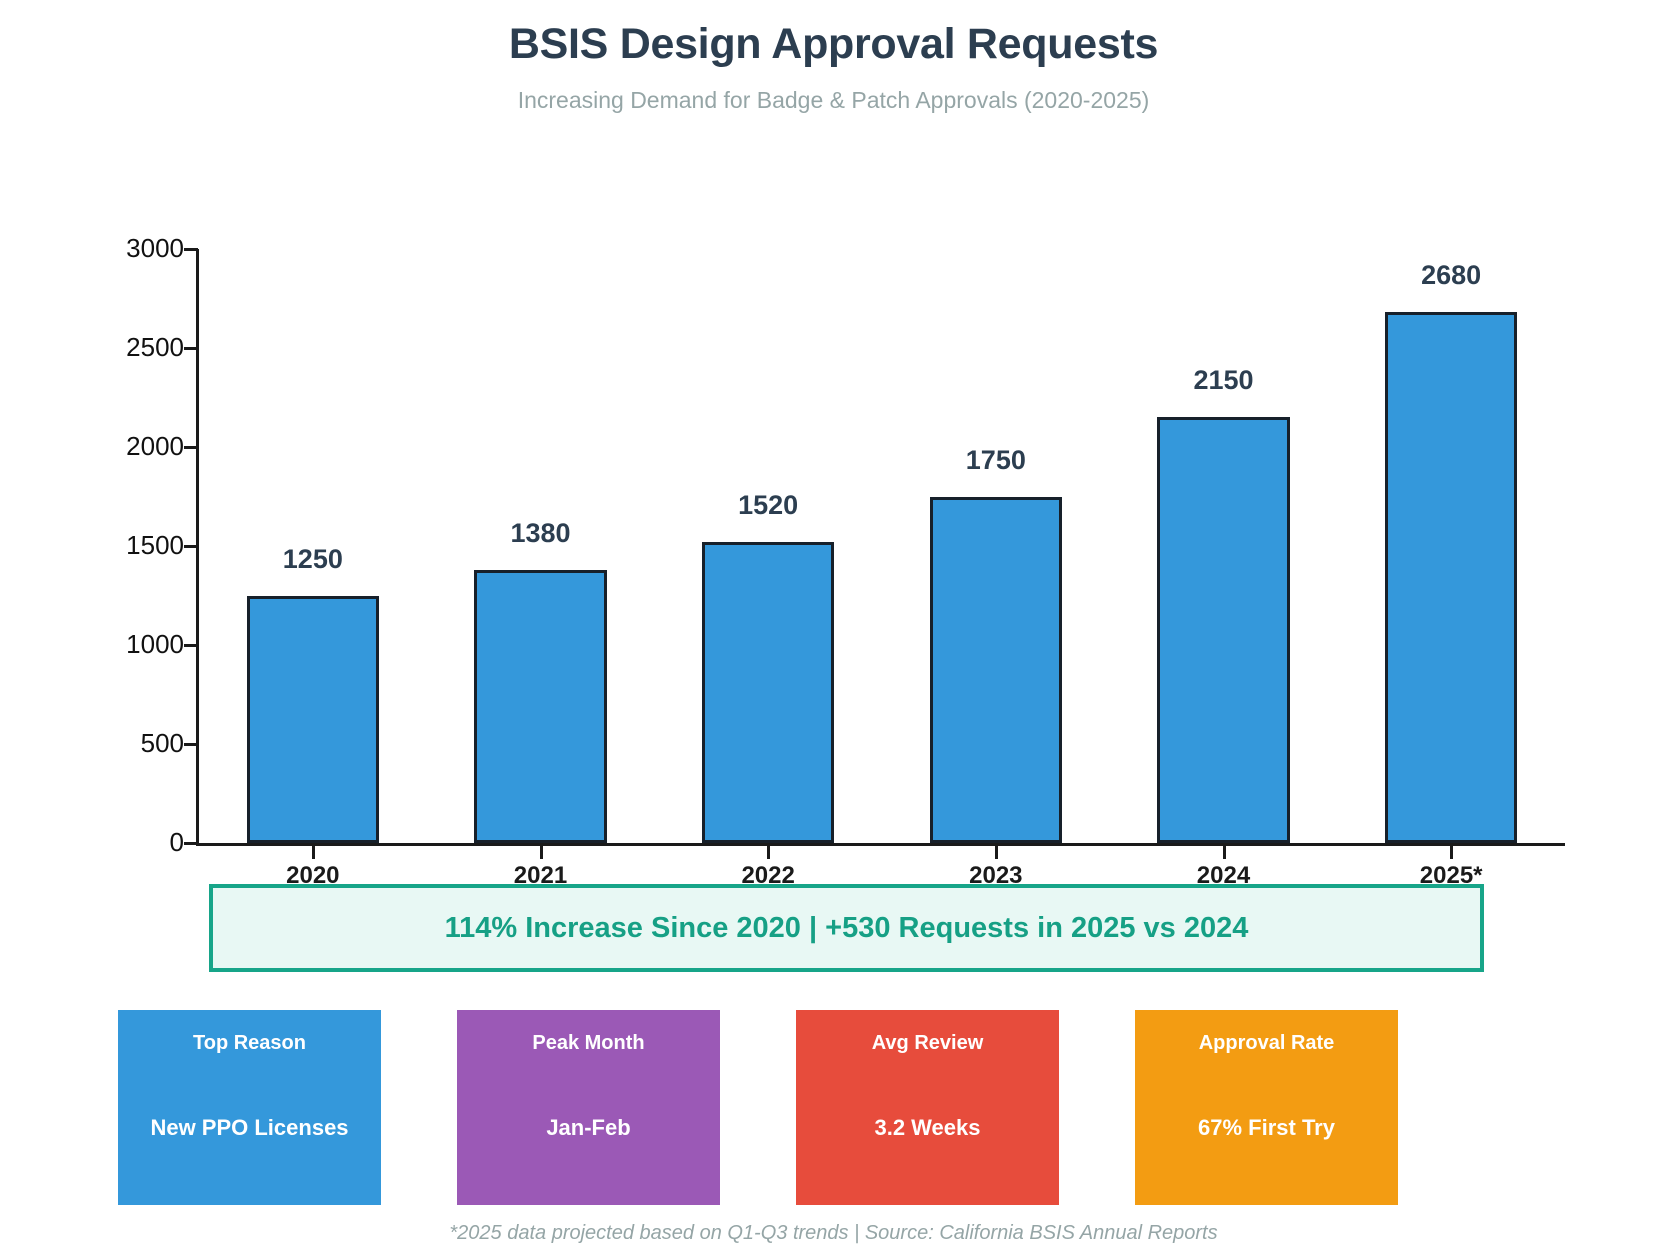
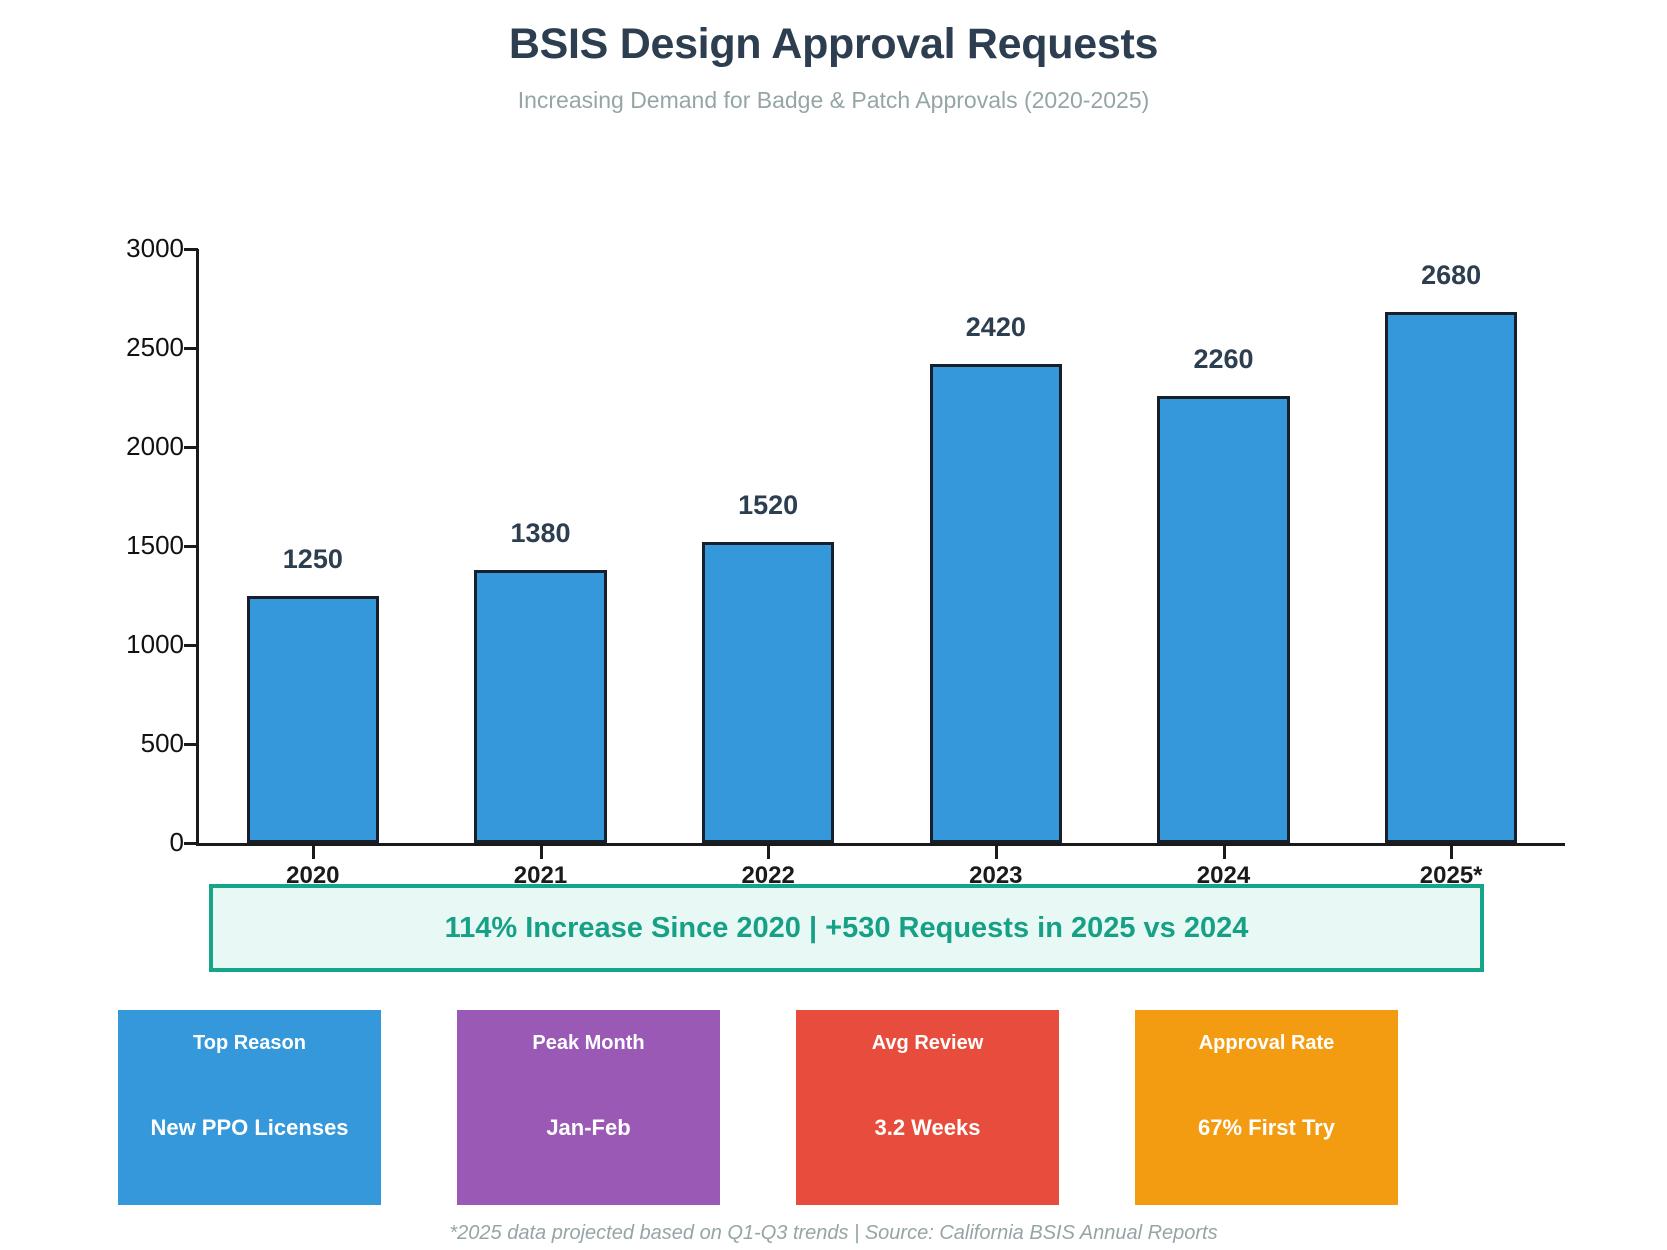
2023: 1750 -> 2420
2024: 2150 -> 2260
